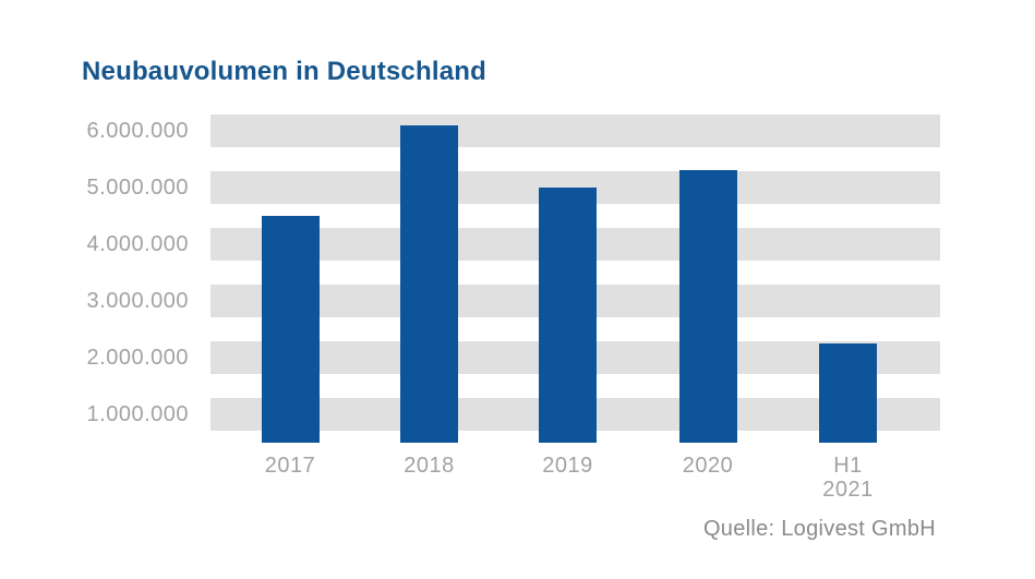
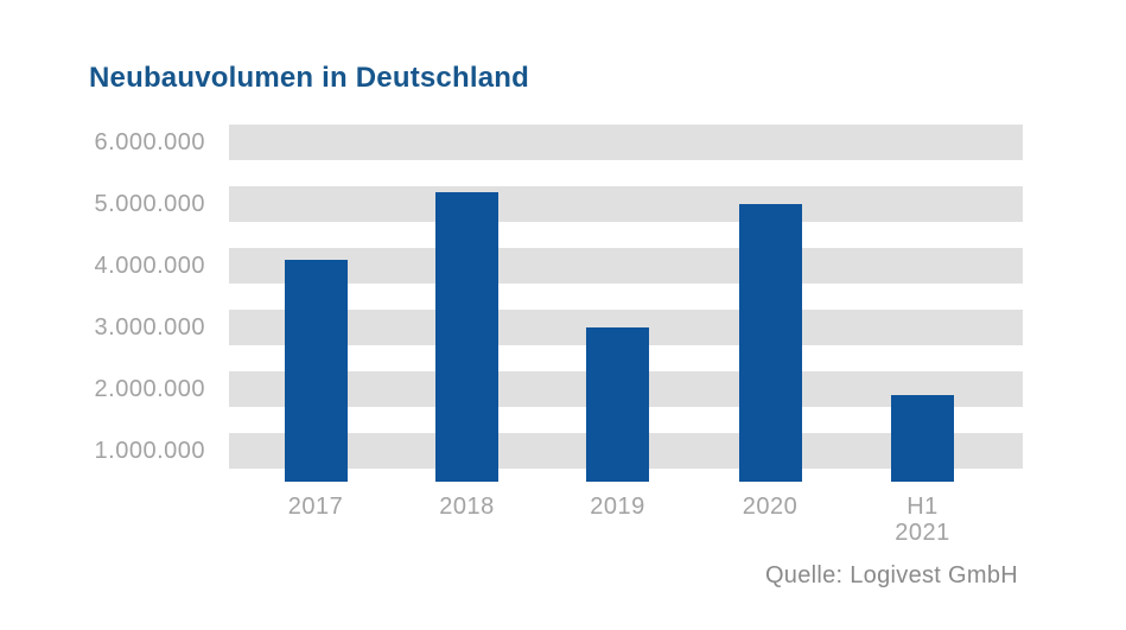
2017: 4500000 -> 4100000
2018: 6100000 -> 5200000
2019: 5000000 -> 3000000
2020: 5300000 -> 5000000
H1 2021: 2200000 -> 1900000
